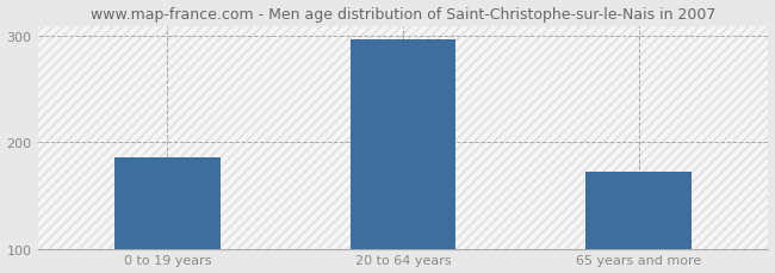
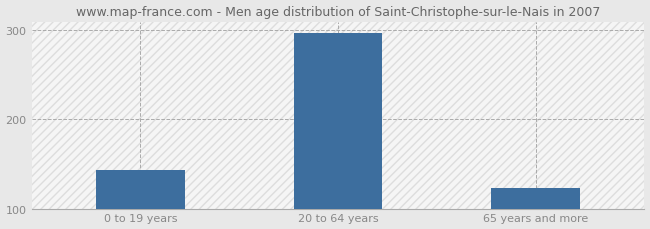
0 to 19 years: 186 -> 143
65 years and more: 172 -> 123
